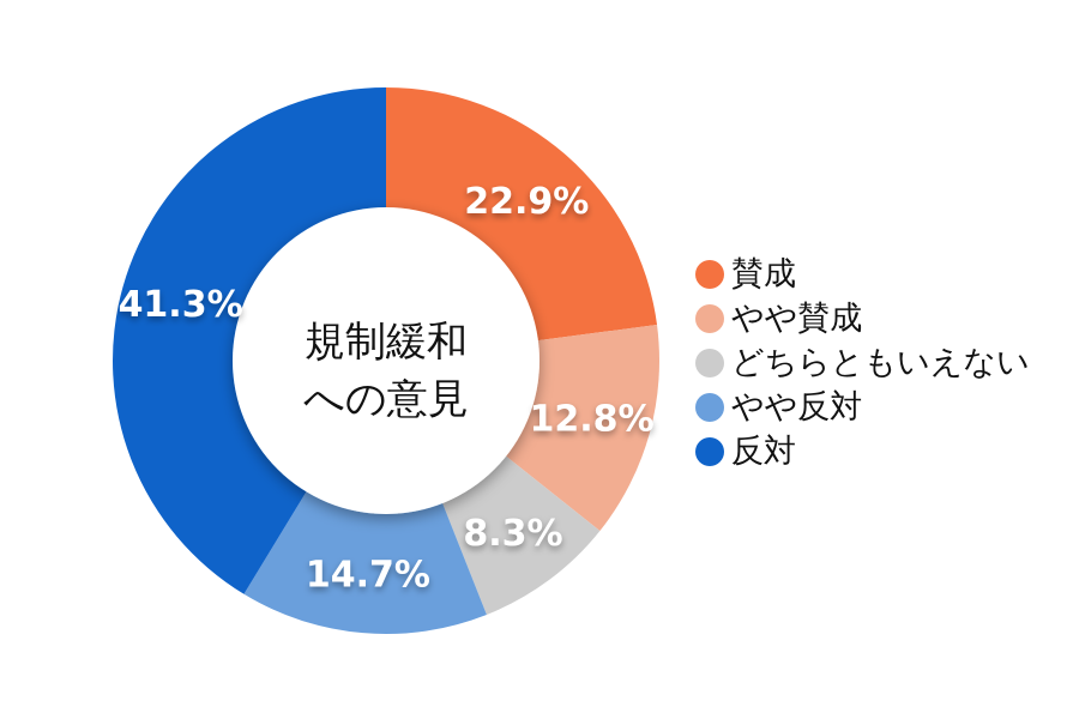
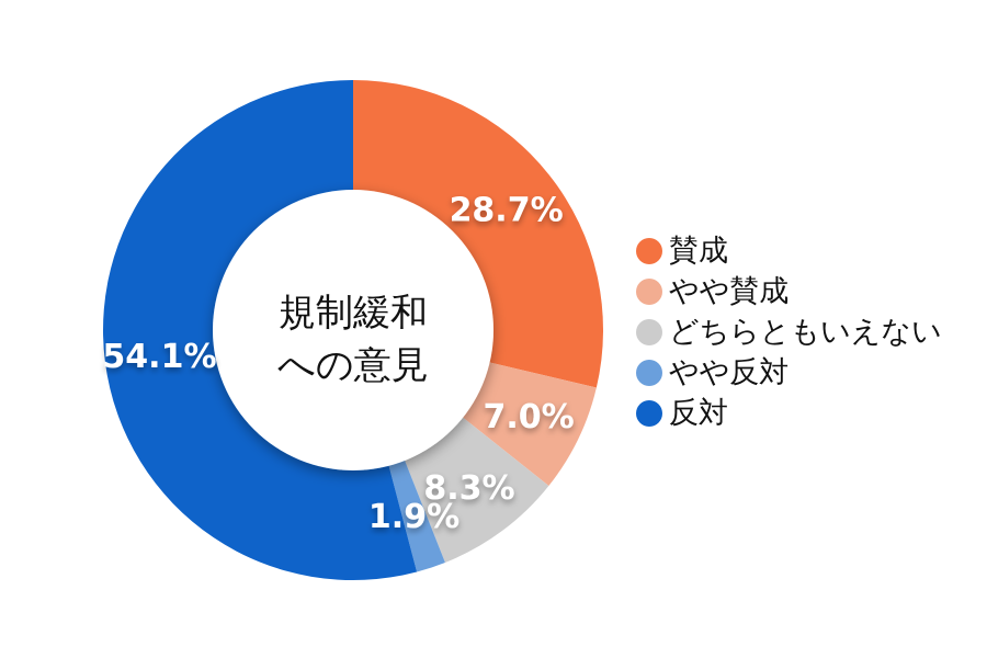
賛成: 22.9% -> 28.7%
やや賛成: 12.8% -> 7.0%
やや反対: 14.7% -> 1.9%
反対: 41.3% -> 54.1%
